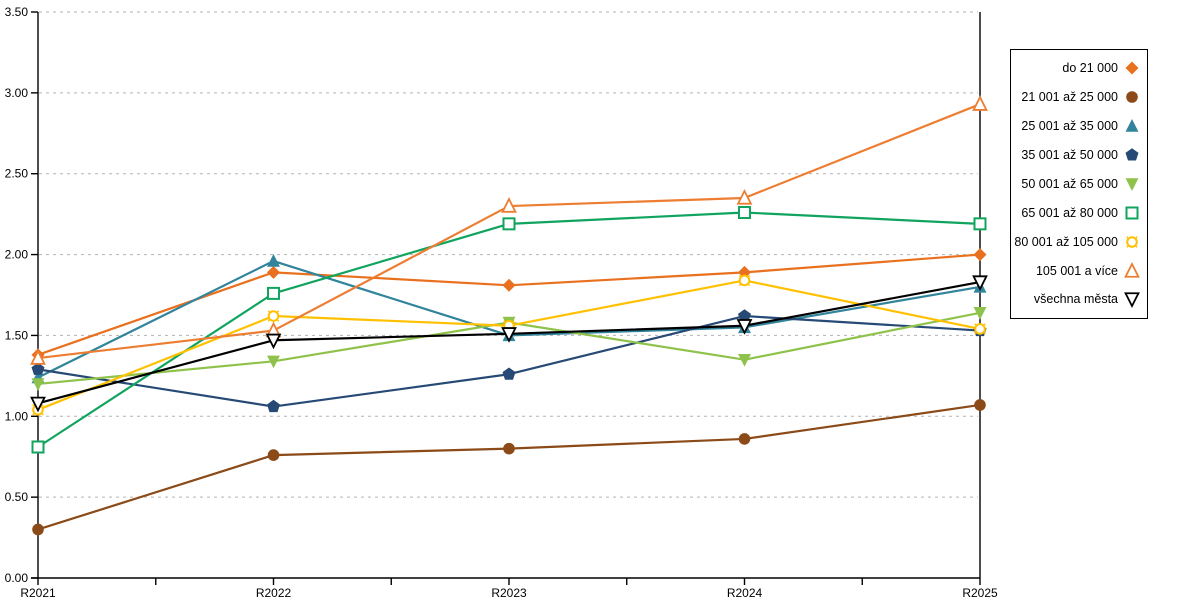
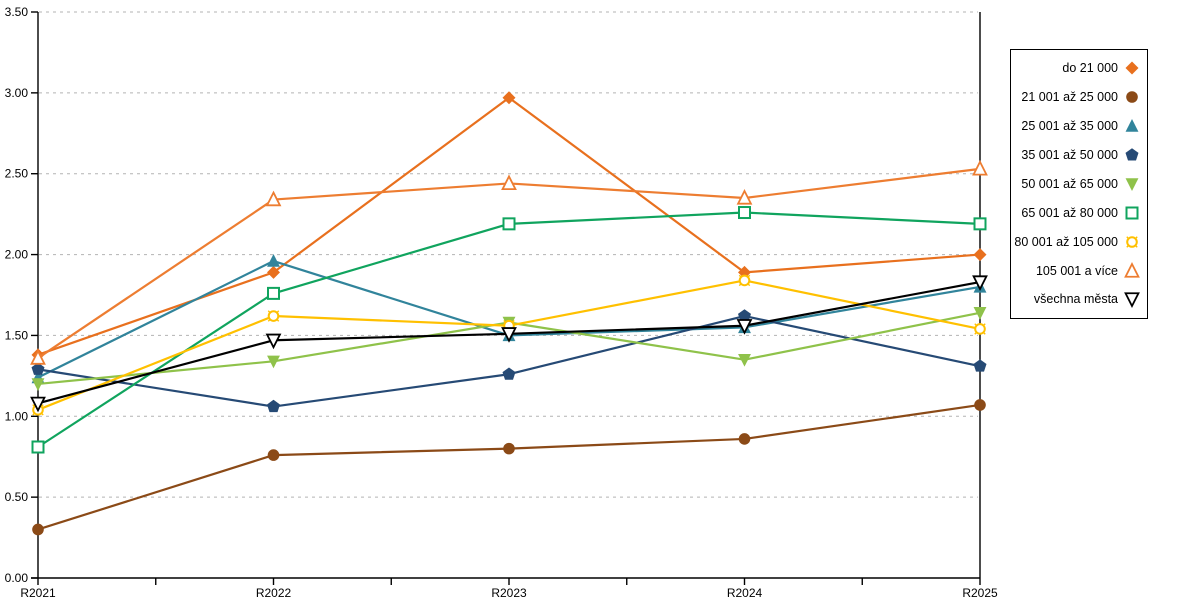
105 001 a více/R2022: 1.53 -> 2.34
do 21 000/R2023: 1.81 -> 2.97
105 001 a více/R2023: 2.30 -> 2.44
35 001 až 50 000/R2025: 1.53 -> 1.31
105 001 a více/R2025: 2.93 -> 2.53
